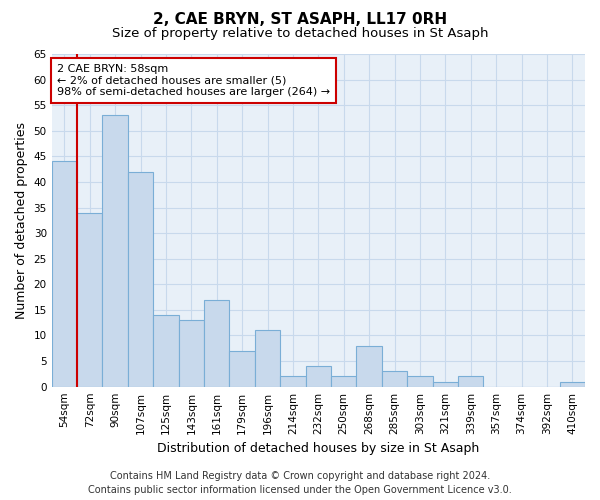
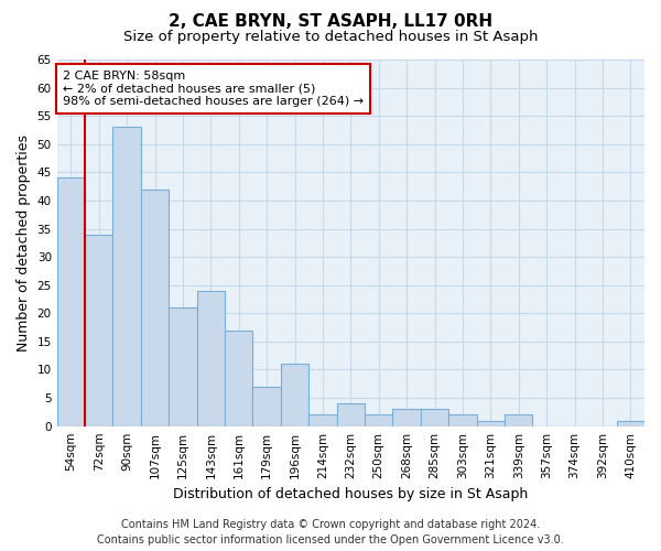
125sqm: 14 -> 21
143sqm: 13 -> 24
268sqm: 8 -> 3
